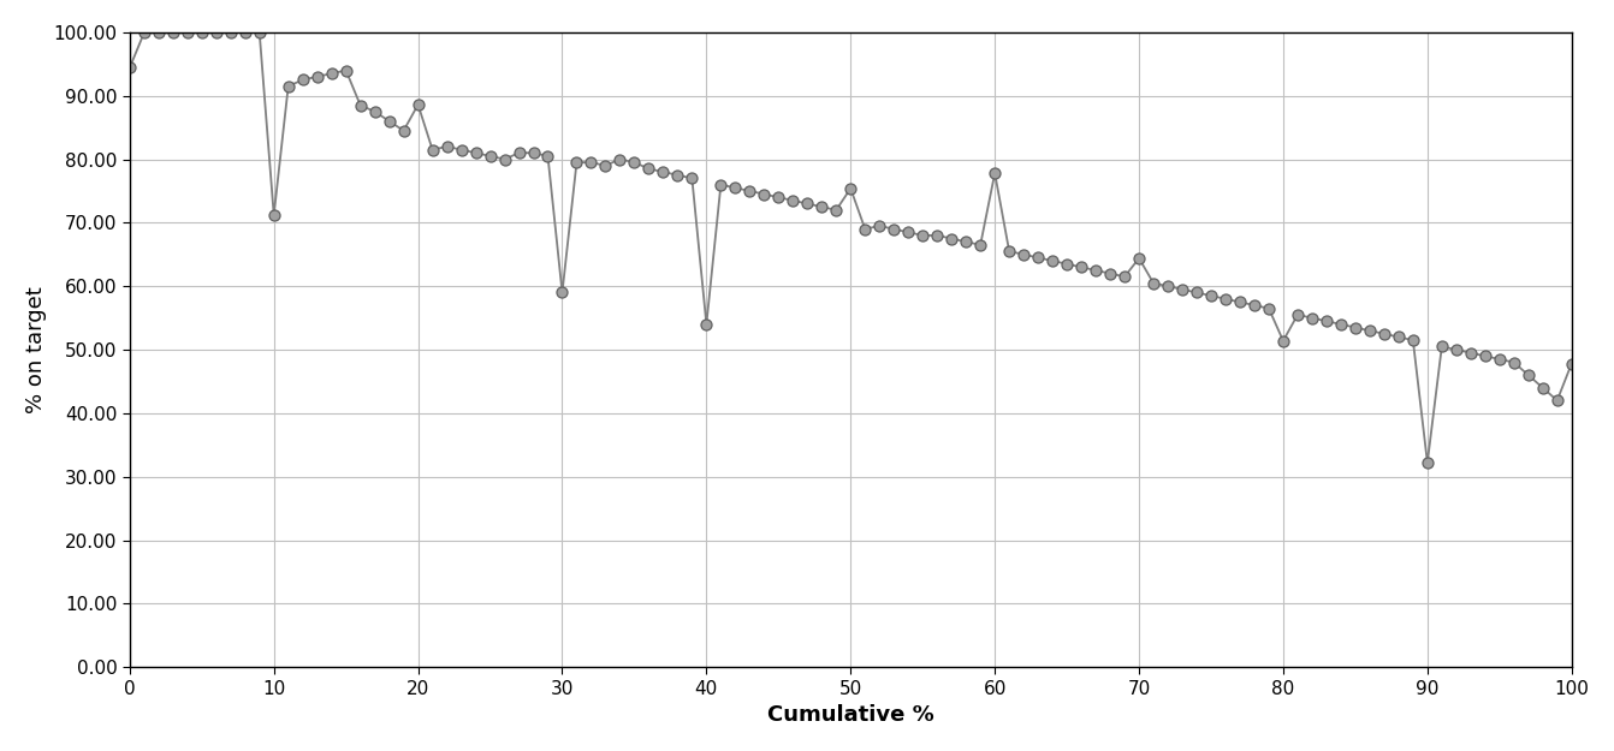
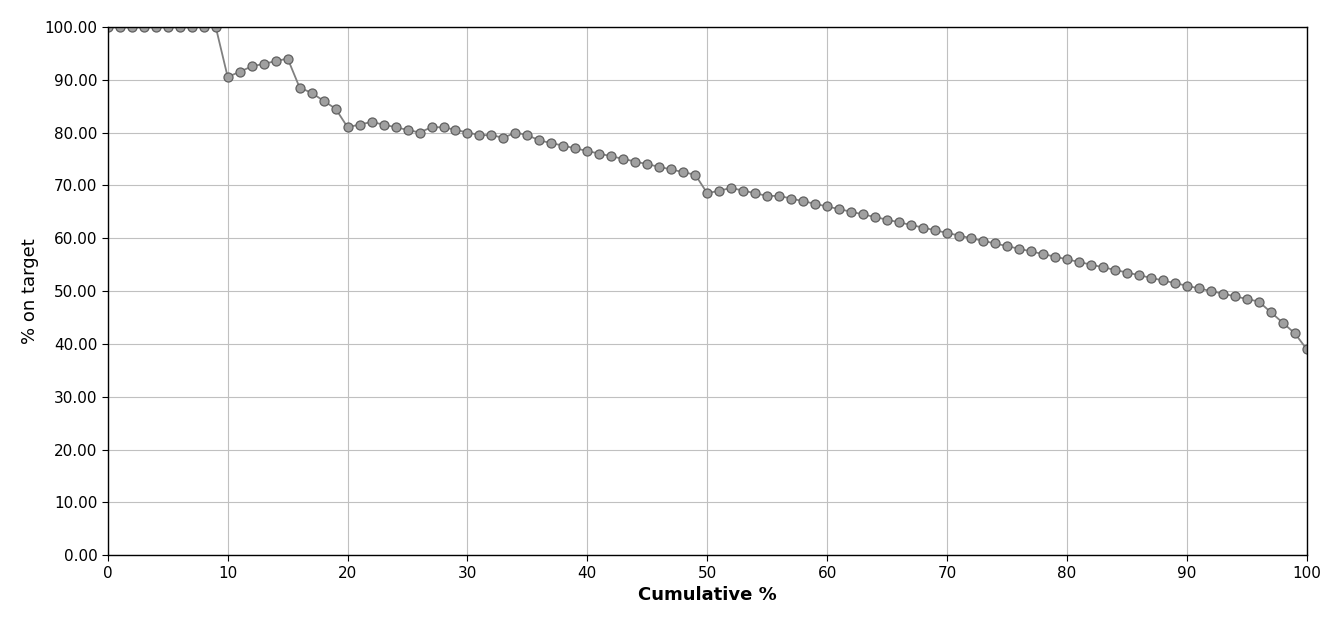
0: 94.4 -> 99.9
10: 71.2 -> 90.5
20: 88.6 -> 81.0
30: 59.0 -> 80.0
40: 54.0 -> 76.5
50: 75.4 -> 68.5
60: 77.8 -> 66.0
70: 64.4 -> 61.0
80: 51.4 -> 56.0
90: 32.2 -> 51.0
100: 47.8 -> 39.0
